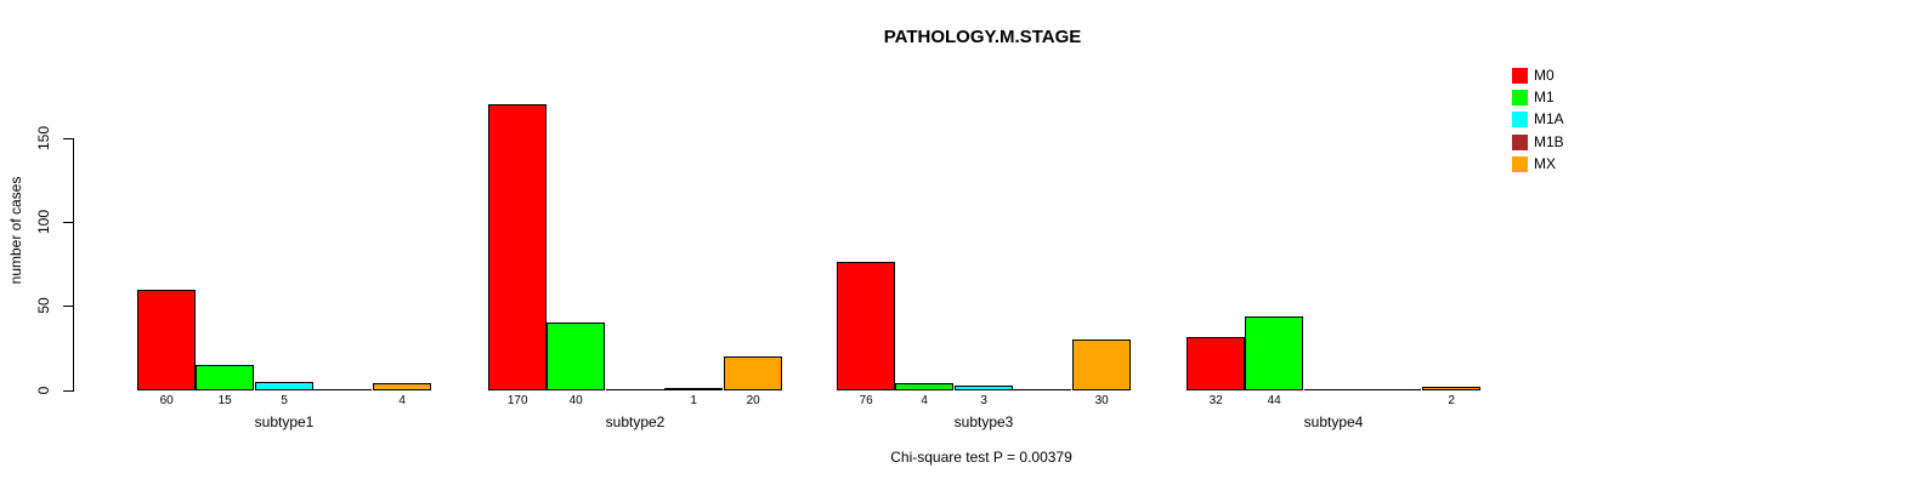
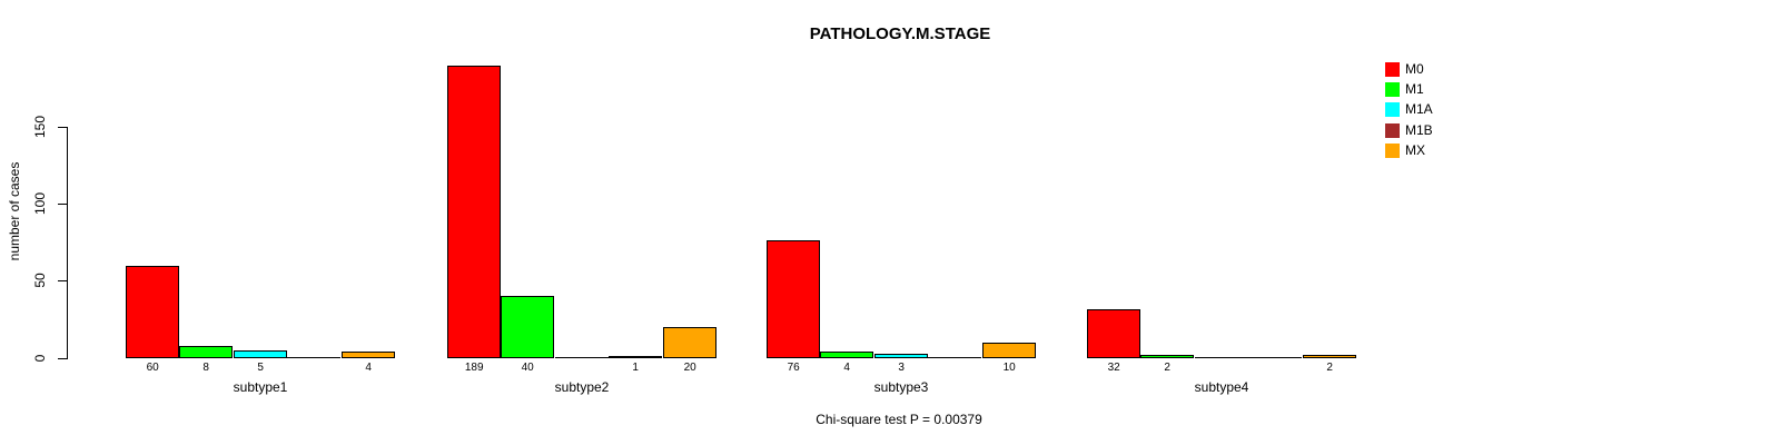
M1/subtype1: 15 -> 8
M0/subtype2: 170 -> 189
MX/subtype3: 30 -> 10
M1/subtype4: 44 -> 2
